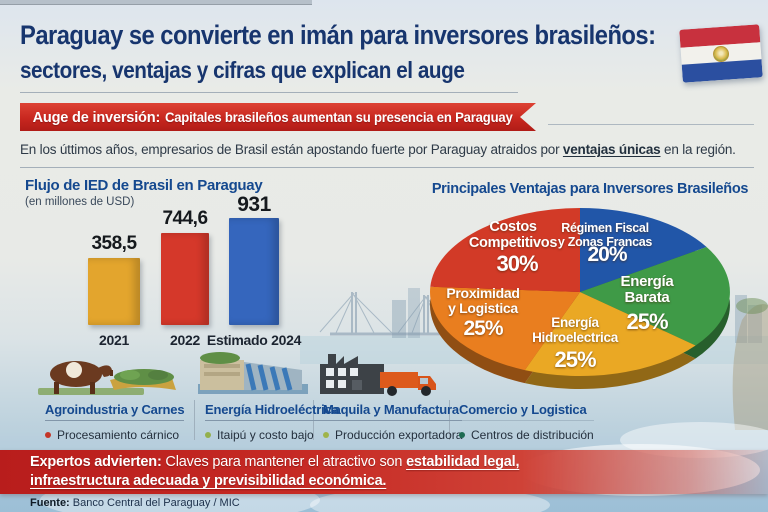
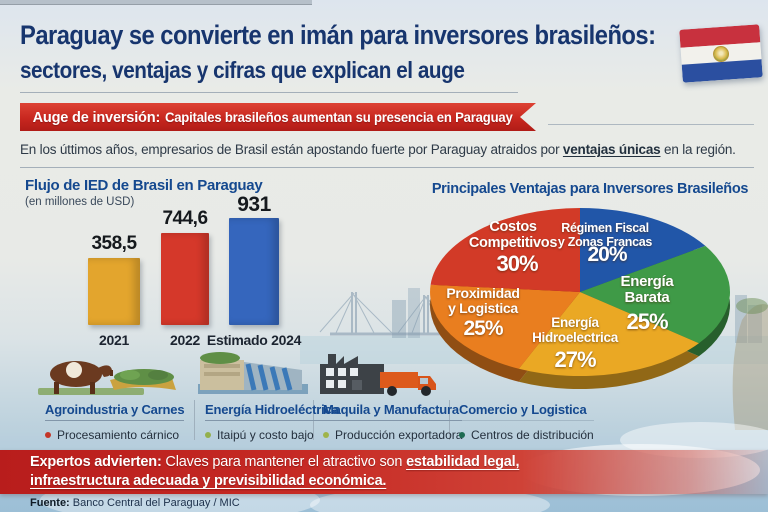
Principales Ventajas para Inversores Brasileños/Energía Hidroelectrica: 25% -> 27%
